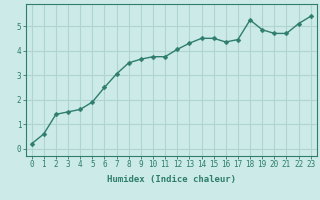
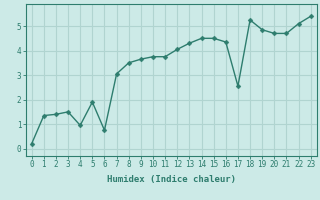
1: 0.60 -> 1.35
4: 1.60 -> 0.95
6: 2.50 -> 0.75
17: 4.45 -> 2.55
